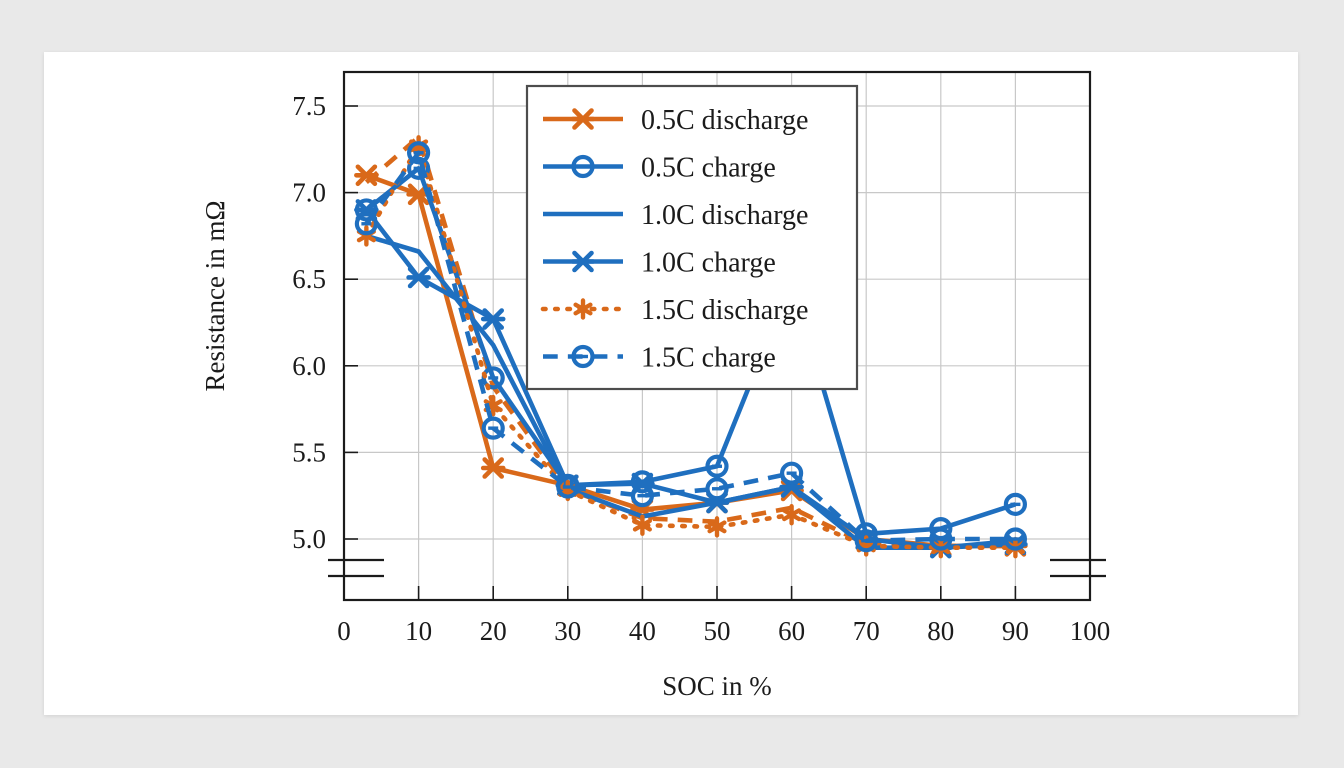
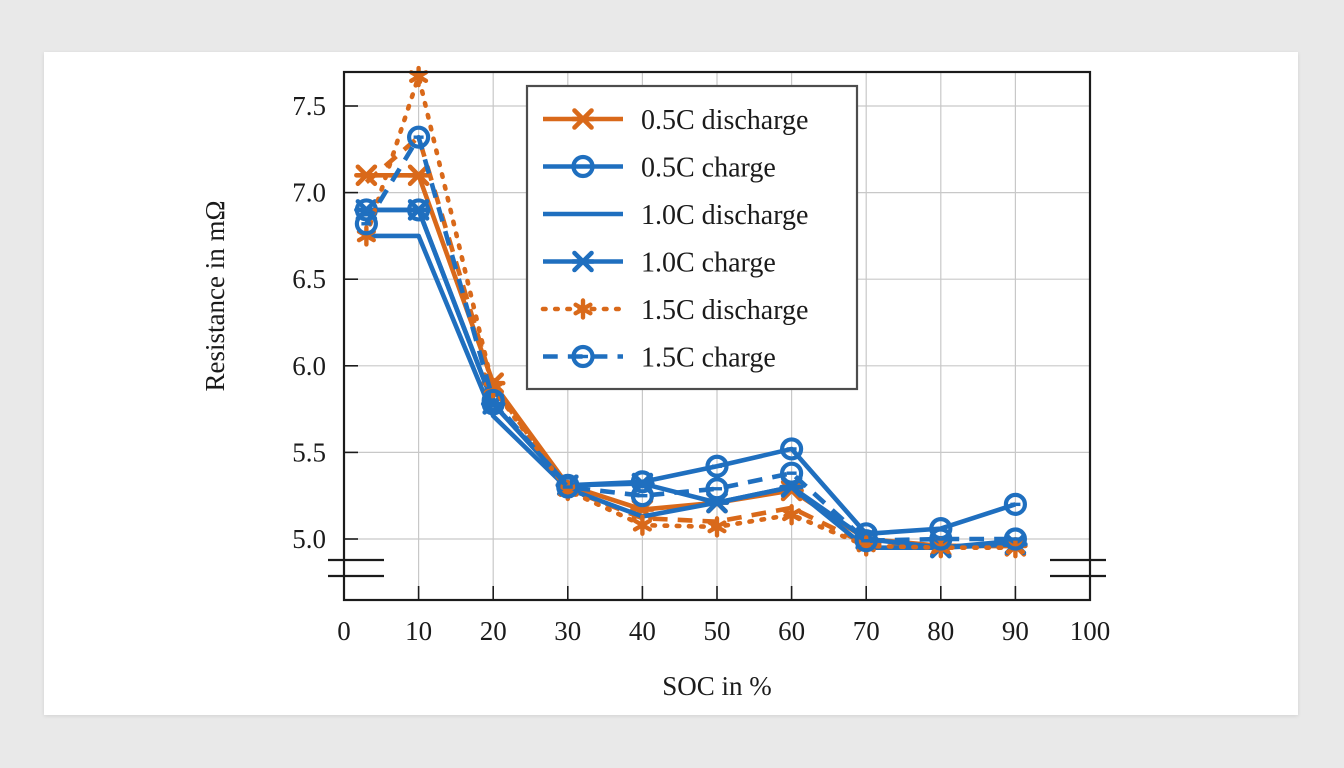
0.5C discharge/10: 6.99 -> 7.10
0.5C charge/10: 7.14 -> 6.90
1.0C discharge/10: 6.66 -> 6.75
1.0C charge/10: 6.51 -> 6.90
1.5C discharge/10: 7.27 -> 7.67
1.5C charge/10: 7.23 -> 7.32
0.5C discharge/20: 5.41 -> 5.90
0.5C charge/20: 5.93 -> 5.78
1.0C discharge/20: 6.12 -> 5.71
1.0C charge/20: 6.27 -> 5.78
1.5C discharge/20: 5.77 -> 5.87
1.5C charge/20: 5.64 -> 5.80
0.5C charge/60: 6.49 -> 5.52
